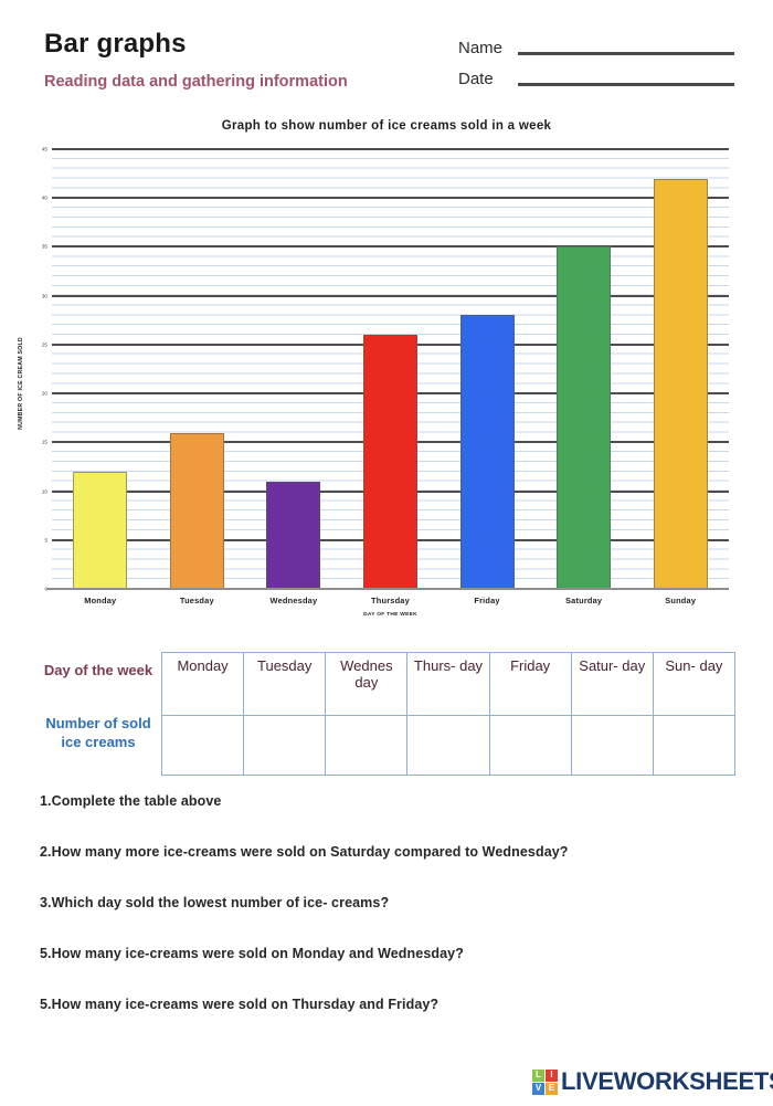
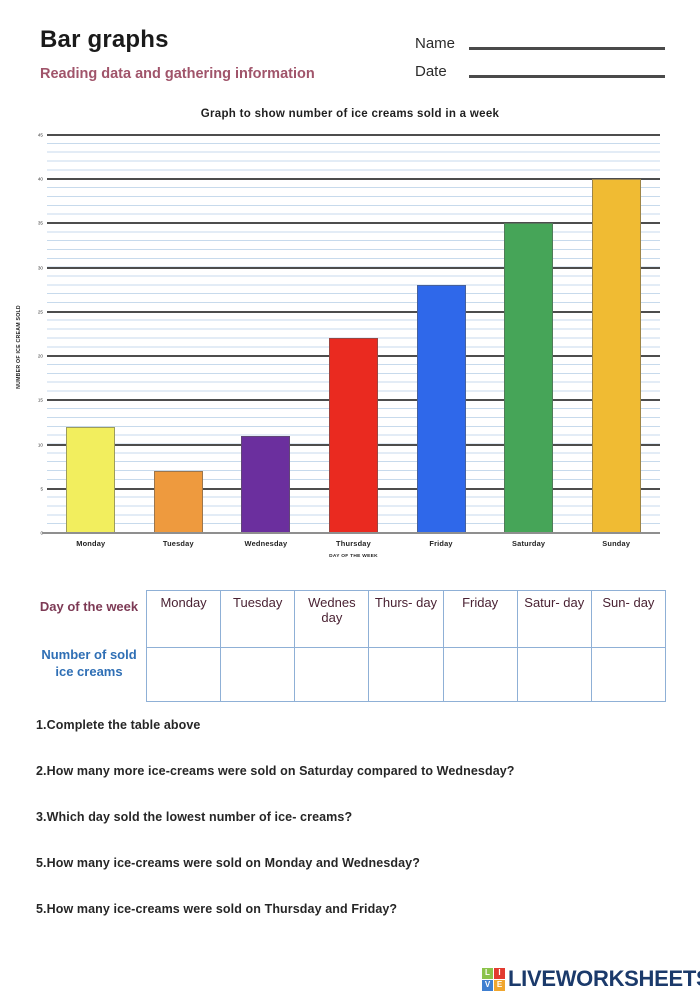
Tuesday: 16 -> 7
Thursday: 26 -> 22
Sunday: 42 -> 40
